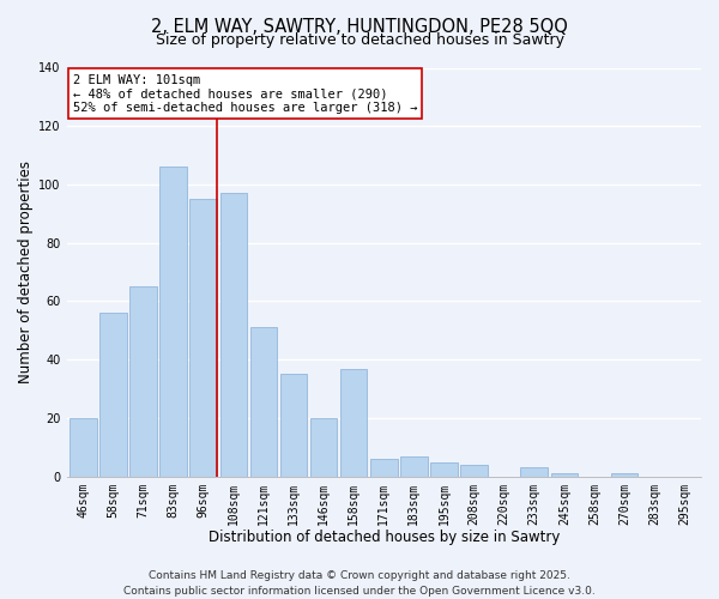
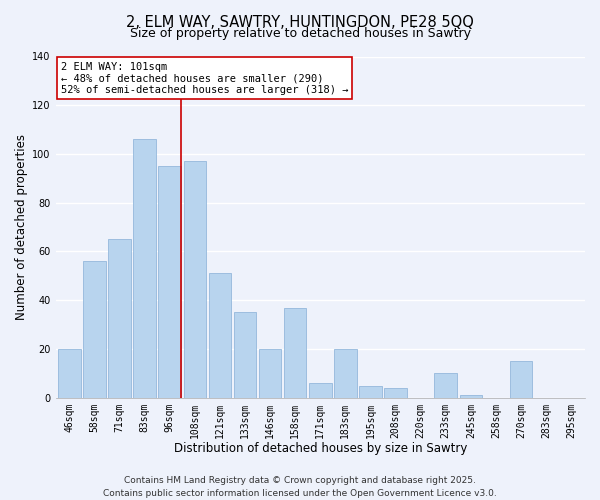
183sqm: 7 -> 20
233sqm: 3 -> 10
270sqm: 1 -> 15
